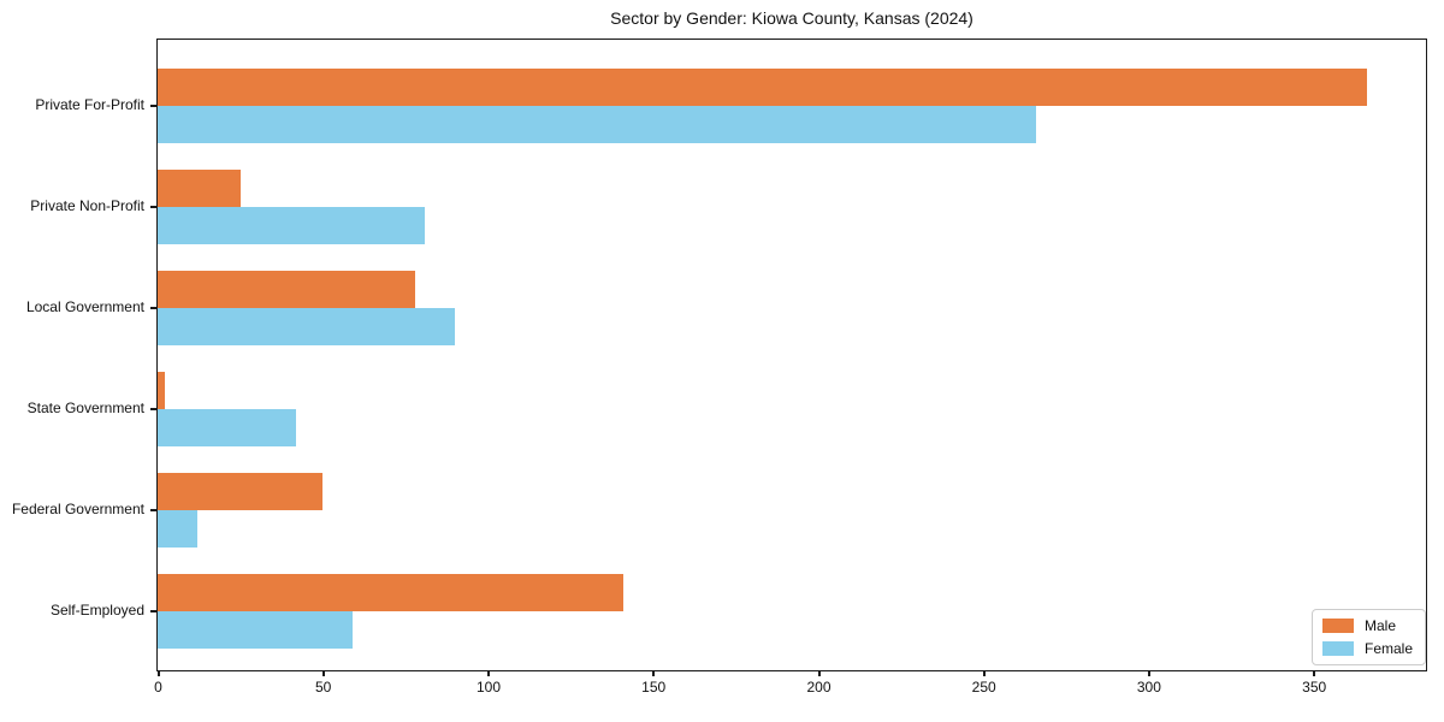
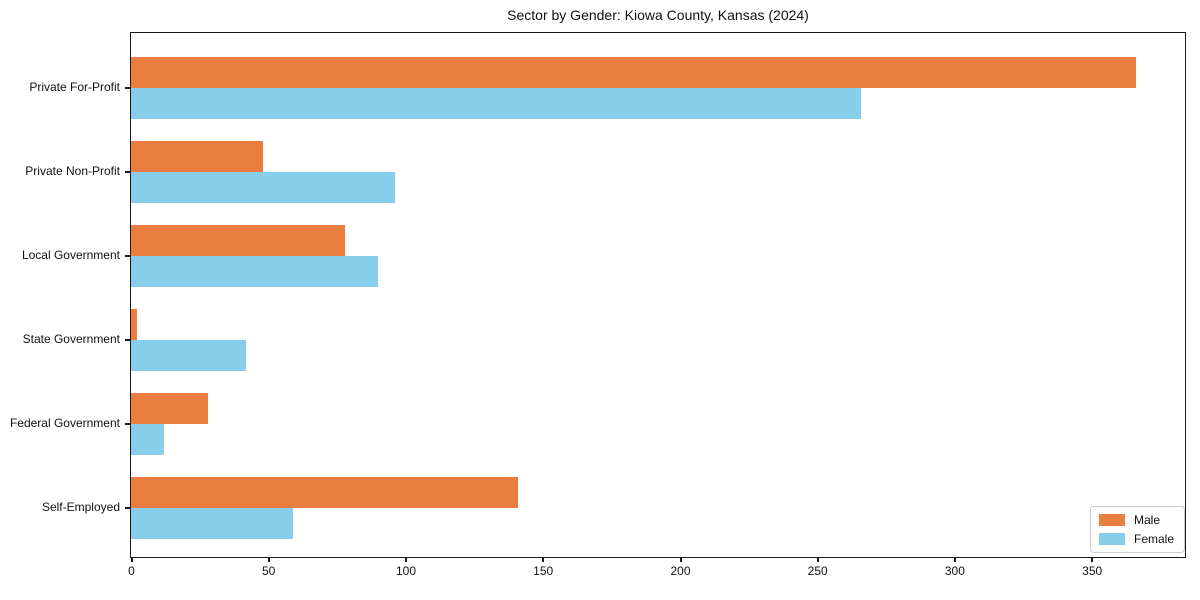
Male/Private Non-Profit: 25 -> 48
Female/Private Non-Profit: 81 -> 96
Male/Federal Government: 50 -> 28
